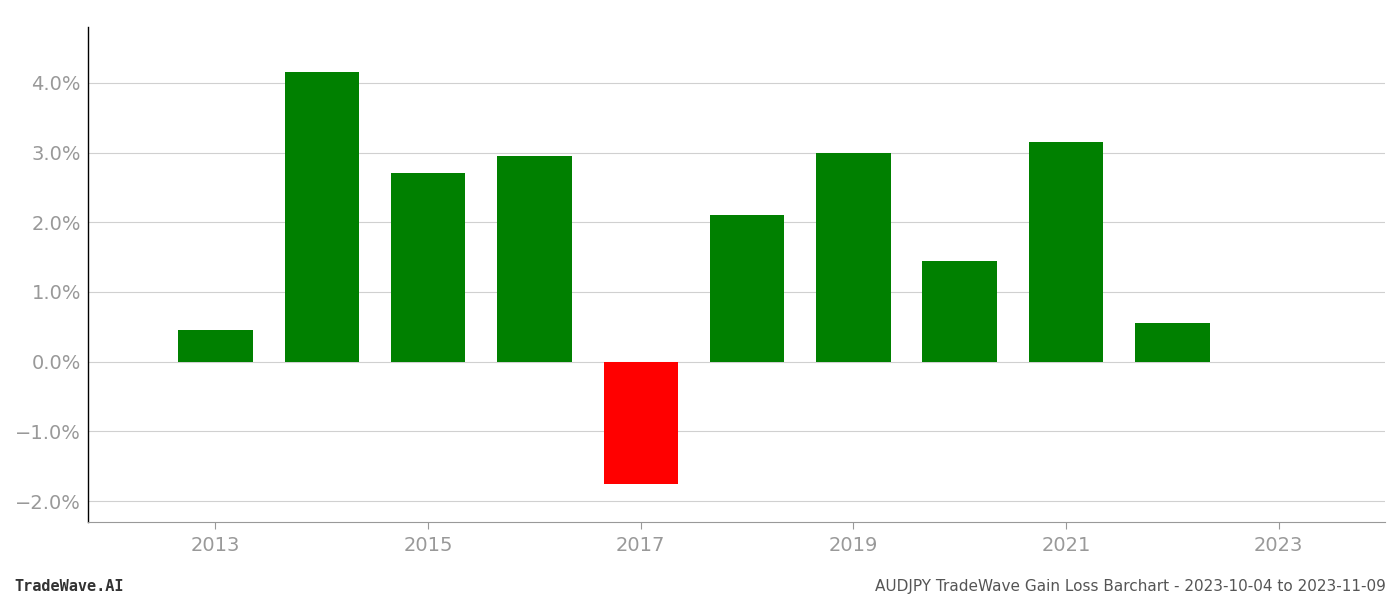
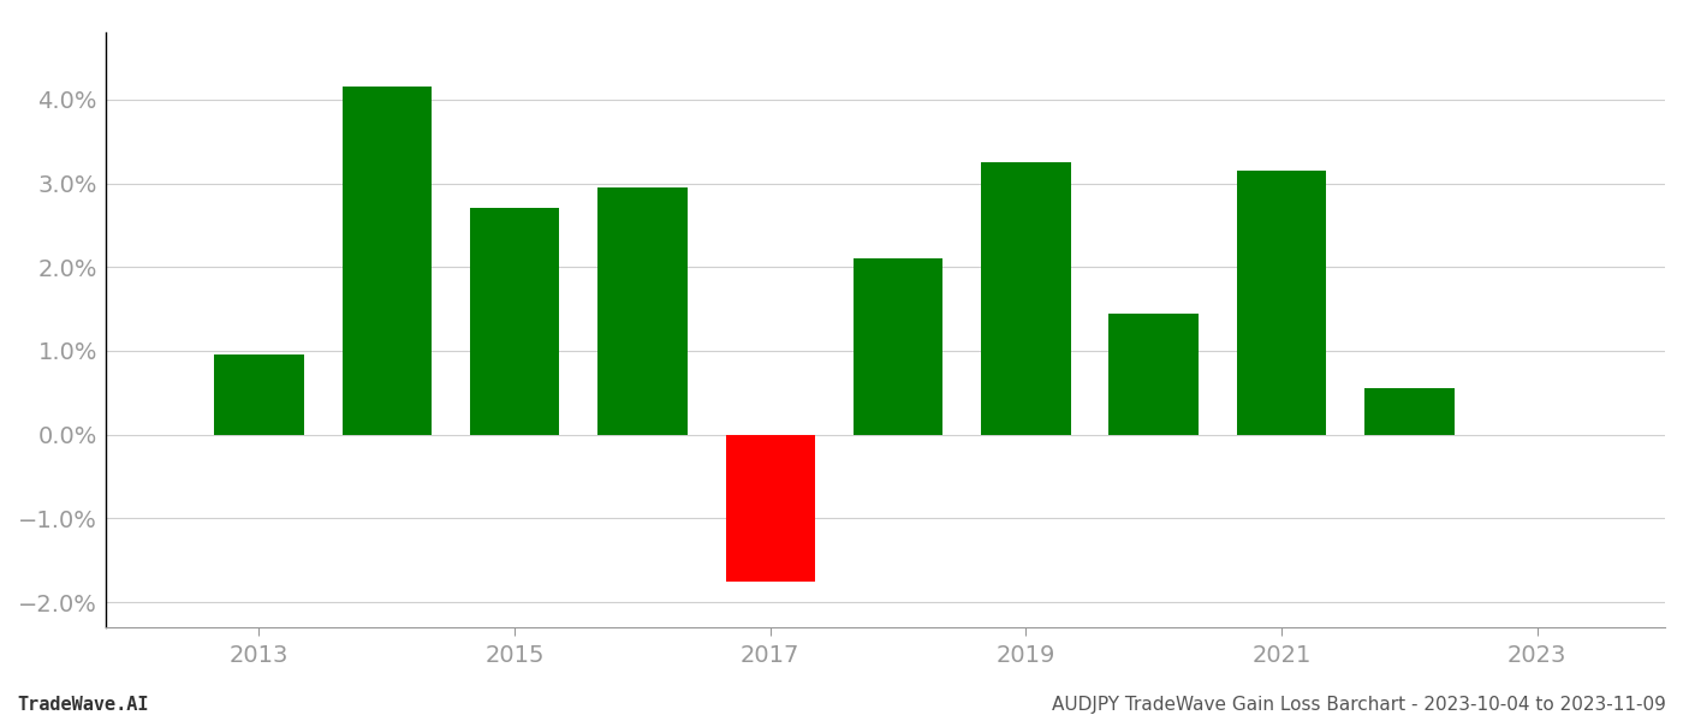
2013: 0.46% -> 0.95%
2019: 3.00% -> 3.25%
